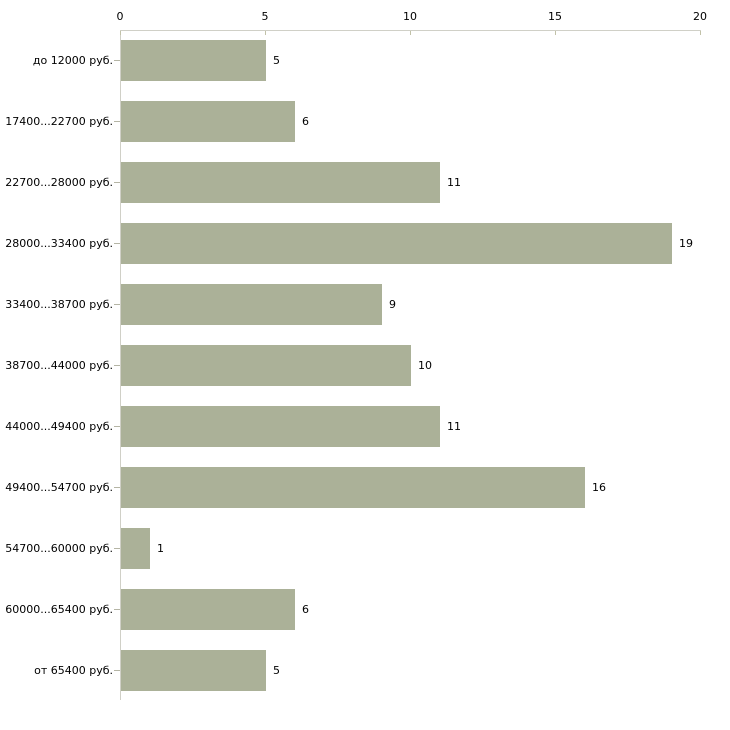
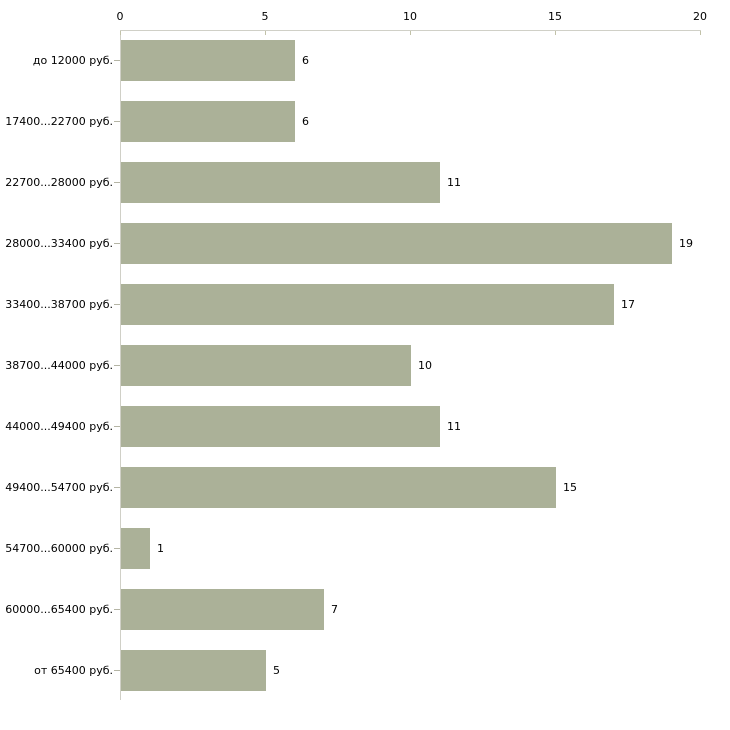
до 12000 руб.: 5 -> 6
33400...38700 руб.: 9 -> 17
49400...54700 руб.: 16 -> 15
60000...65400 руб.: 6 -> 7
